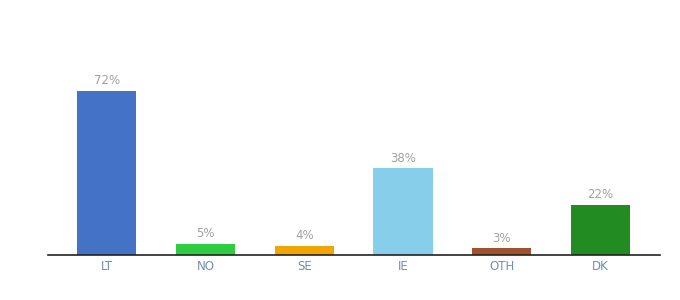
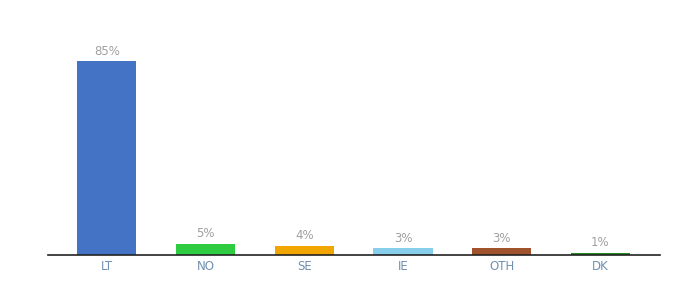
LT: 72% -> 85%
IE: 38% -> 3%
DK: 22% -> 1%
